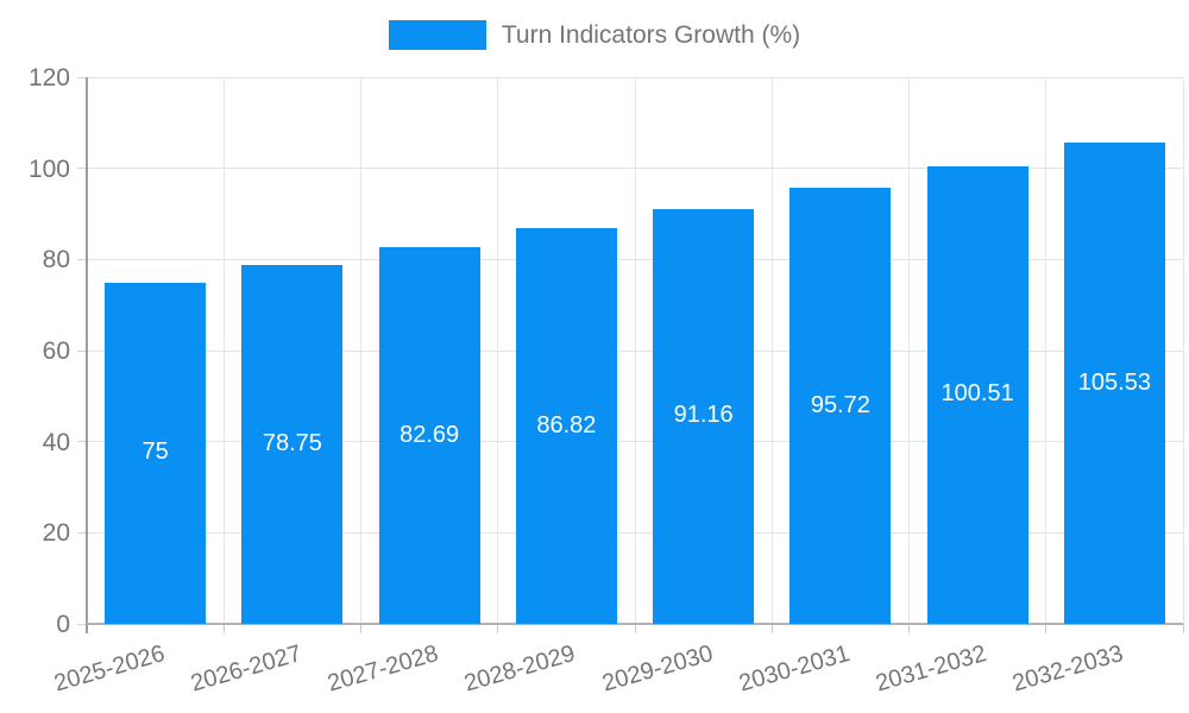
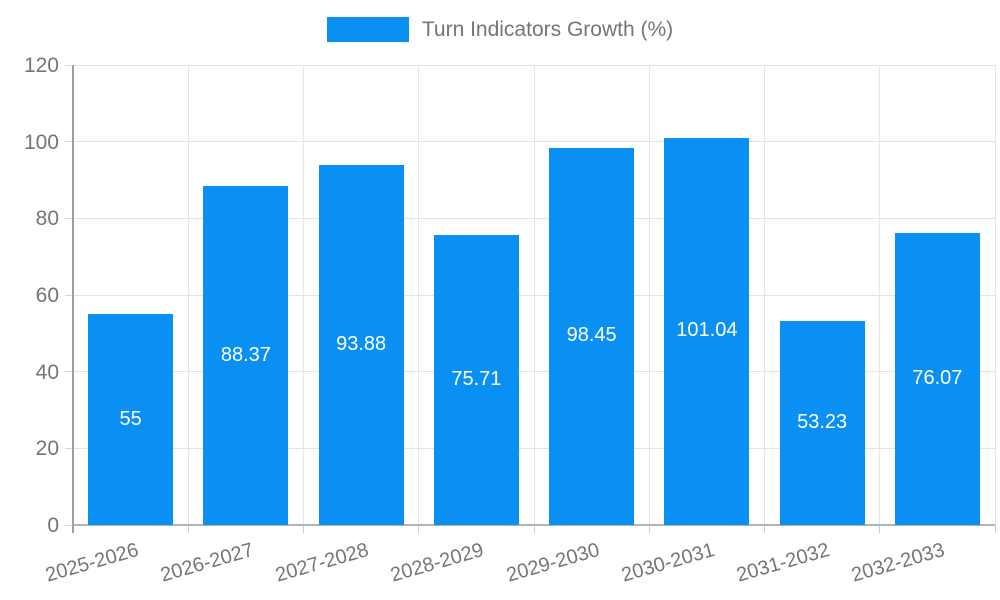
2025-2026: 75 -> 55
2026-2027: 78.75 -> 88.37
2027-2028: 82.69 -> 93.88
2028-2029: 86.82 -> 75.71
2029-2030: 91.16 -> 98.45
2030-2031: 95.72 -> 101.04
2031-2032: 100.51 -> 53.23
2032-2033: 105.53 -> 76.07
